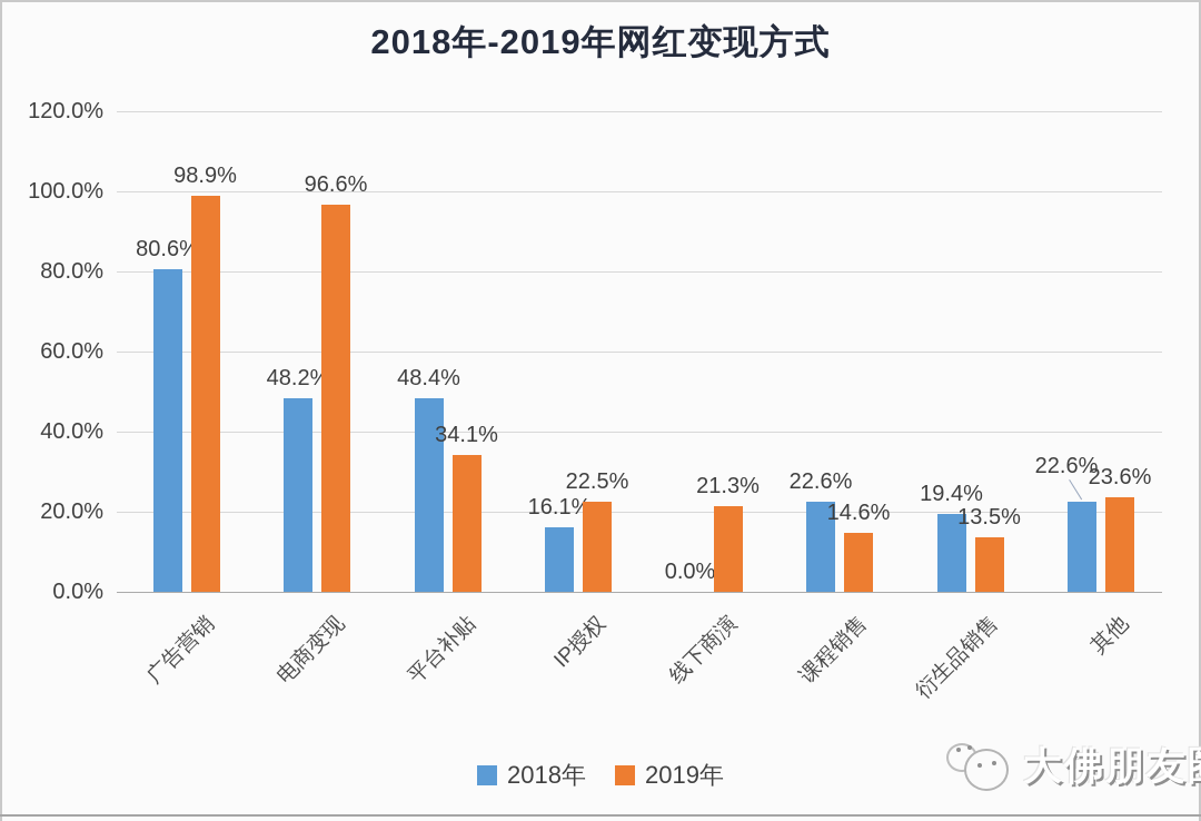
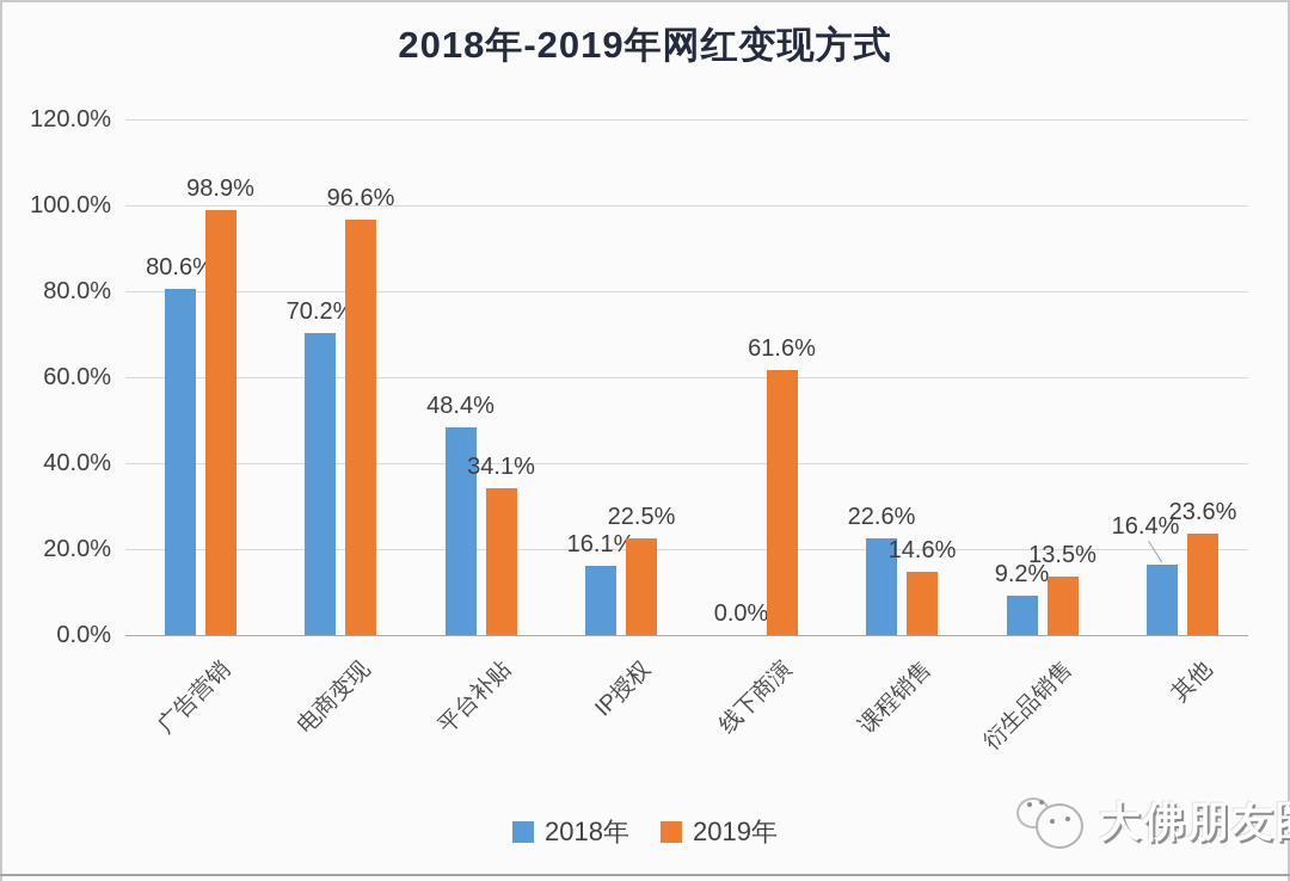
2018年/电商变现: 48.2% -> 70.2%
2019年/线下商演: 21.3% -> 61.6%
2018年/衍生品销售: 19.4% -> 9.2%
2018年/其他: 22.6% -> 16.4%
